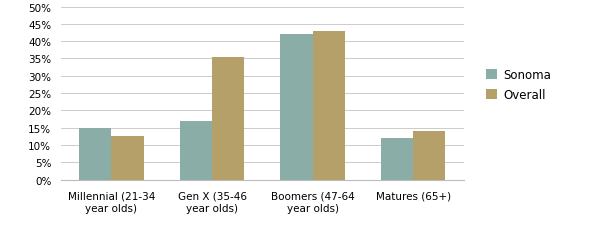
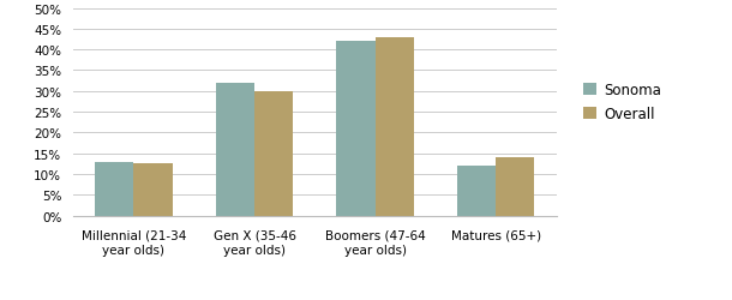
Sonoma/Millennial (21-34 year olds): 15% -> 13%
Sonoma/Gen X (35-46 year olds): 17% -> 32%
Overall/Gen X (35-46 year olds): 35.5% -> 30.0%
